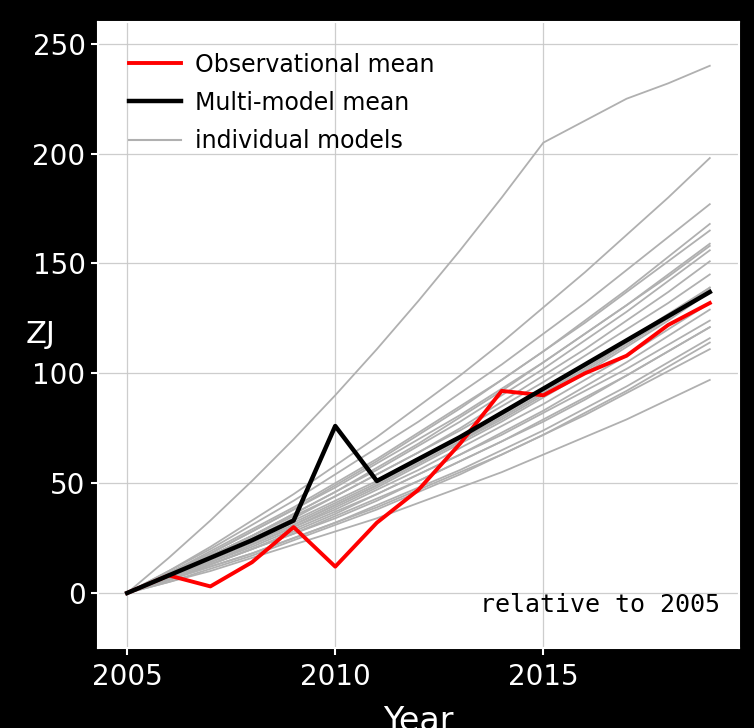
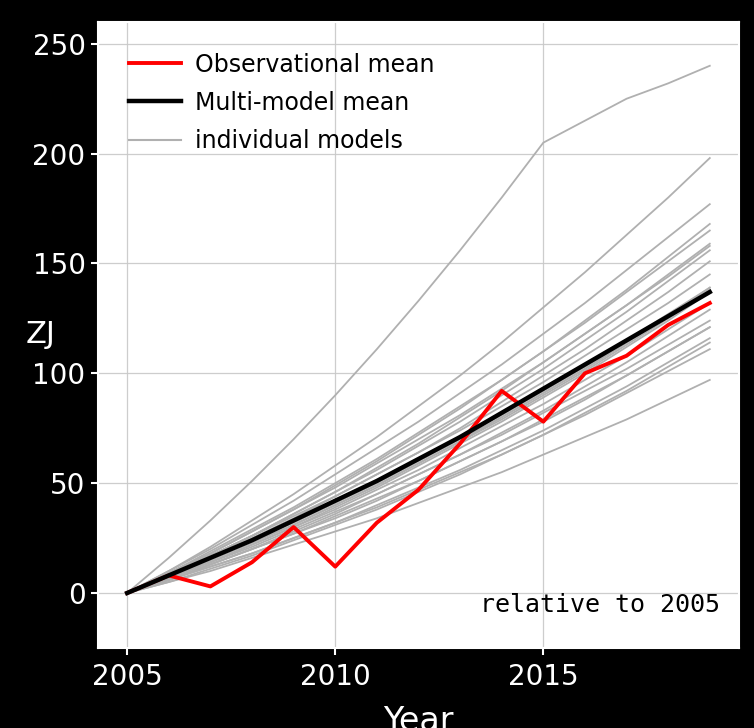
Multi-model mean/2010: 76 -> 42
Observational mean/2015: 90 -> 78
